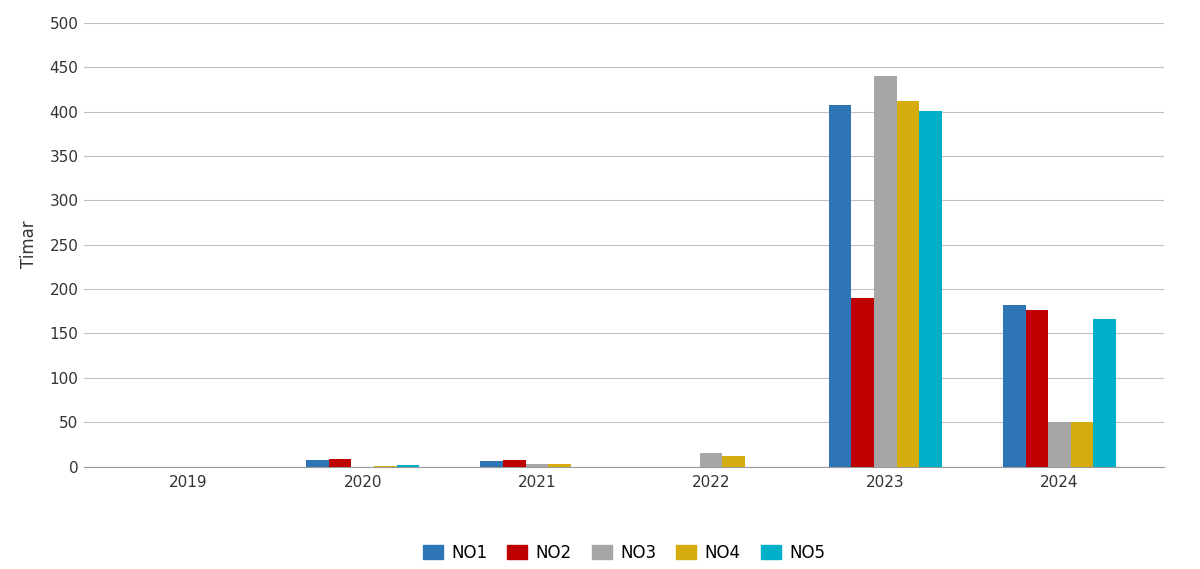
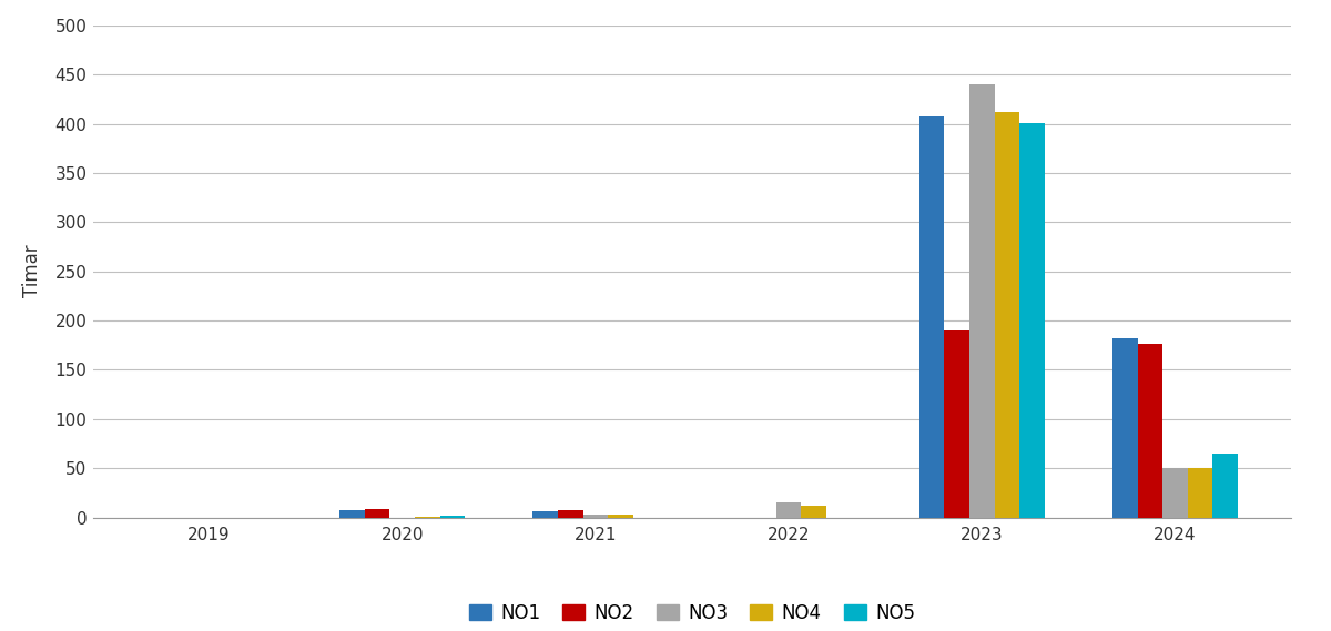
NO5/2024: 166 -> 65
